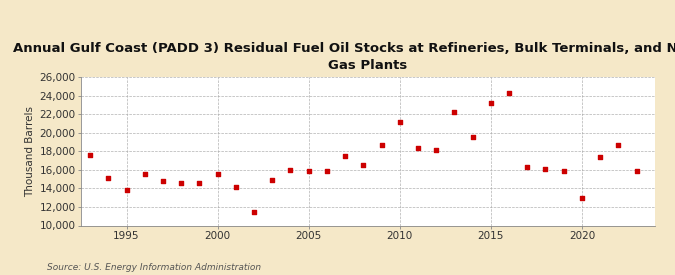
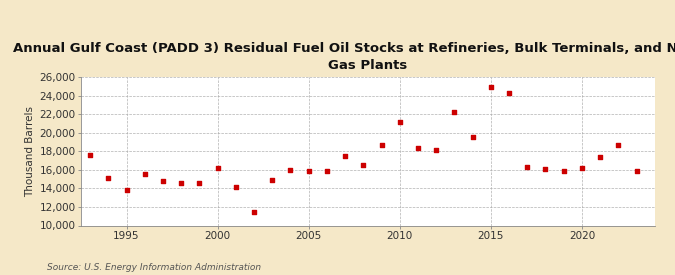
2000: 15,600 -> 16,200
2015: 23,200 -> 24,900
2020: 13,000 -> 16,200
